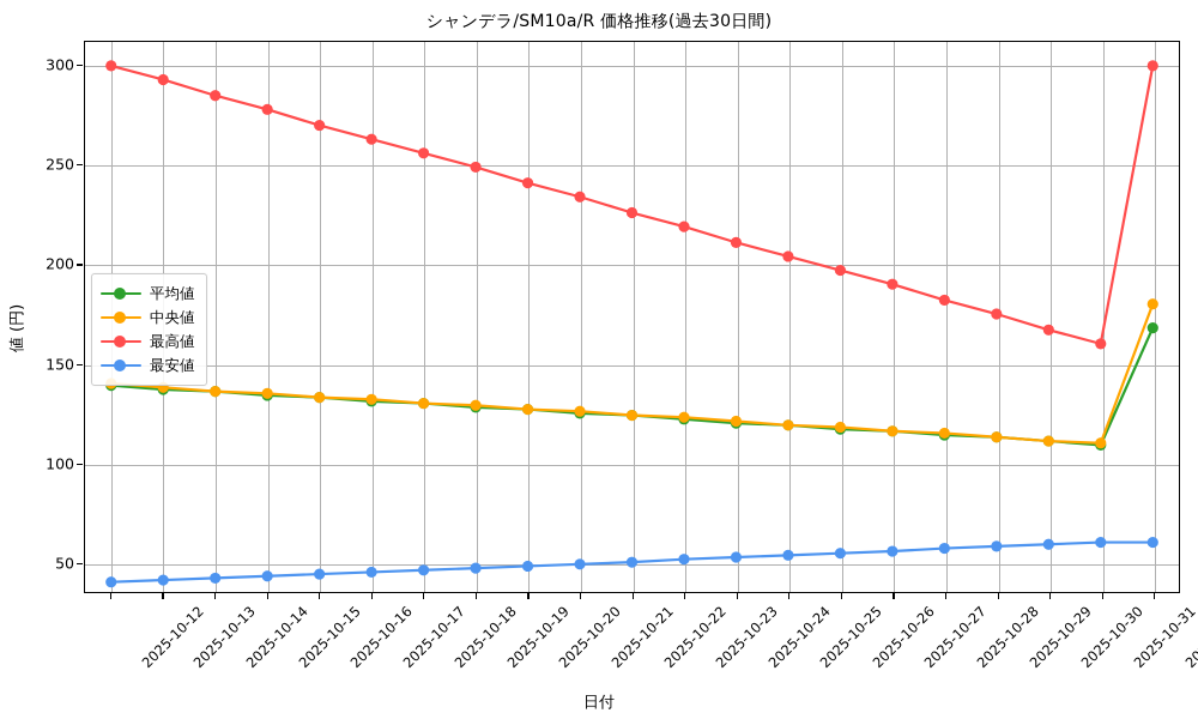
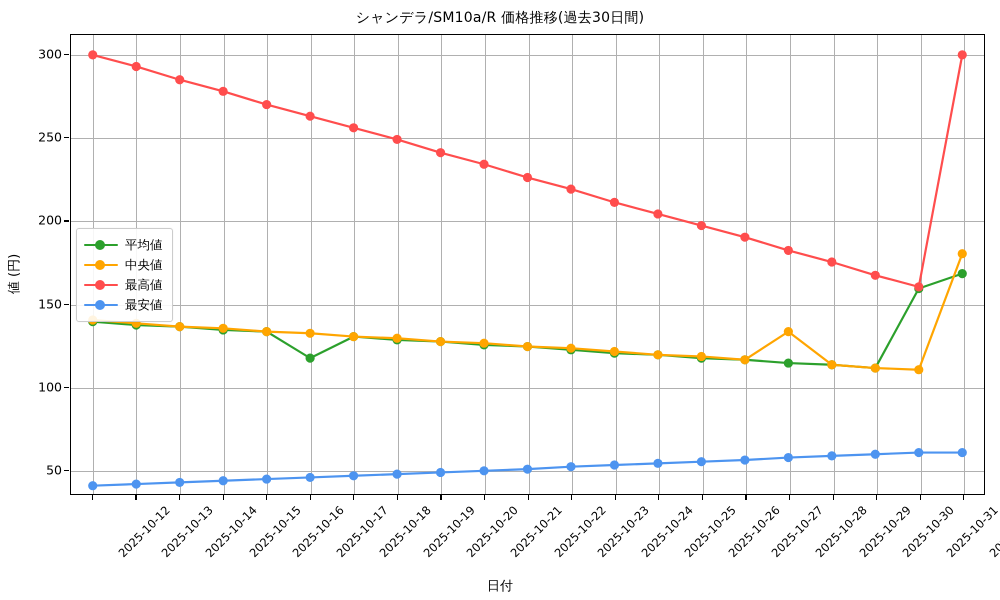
平均値/2025-10-17: 131 -> 117
中央値/2025-10-28: 115 -> 133
平均値/2025-10-31: 109 -> 159
